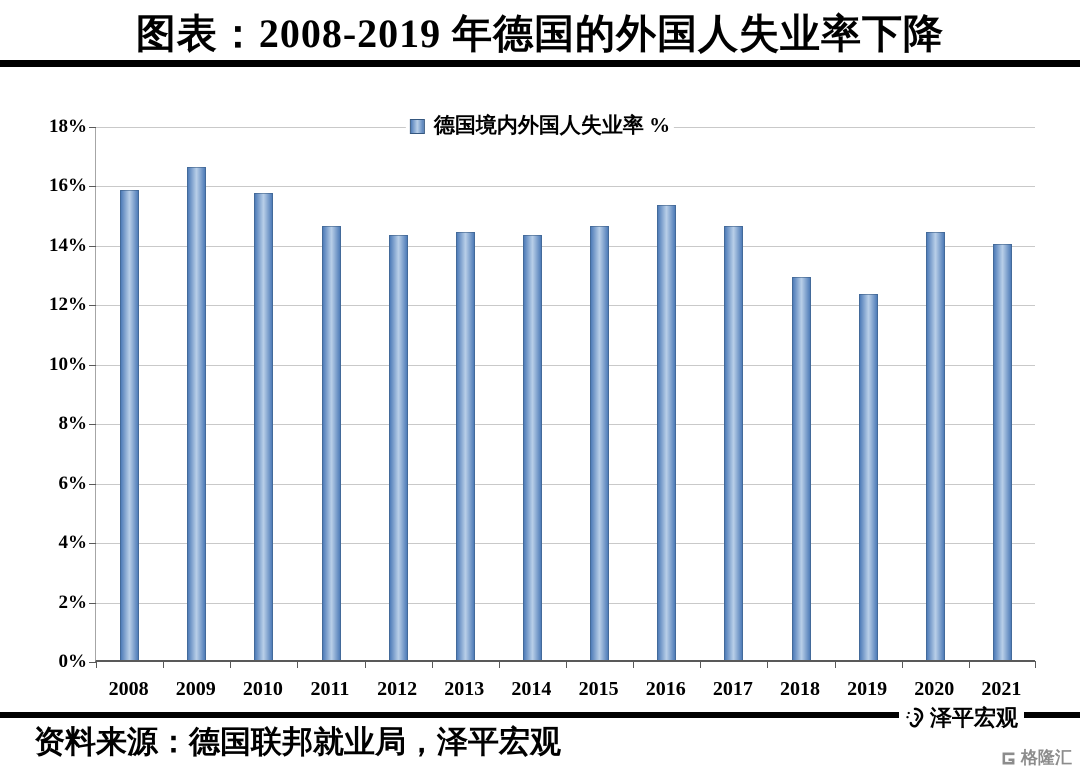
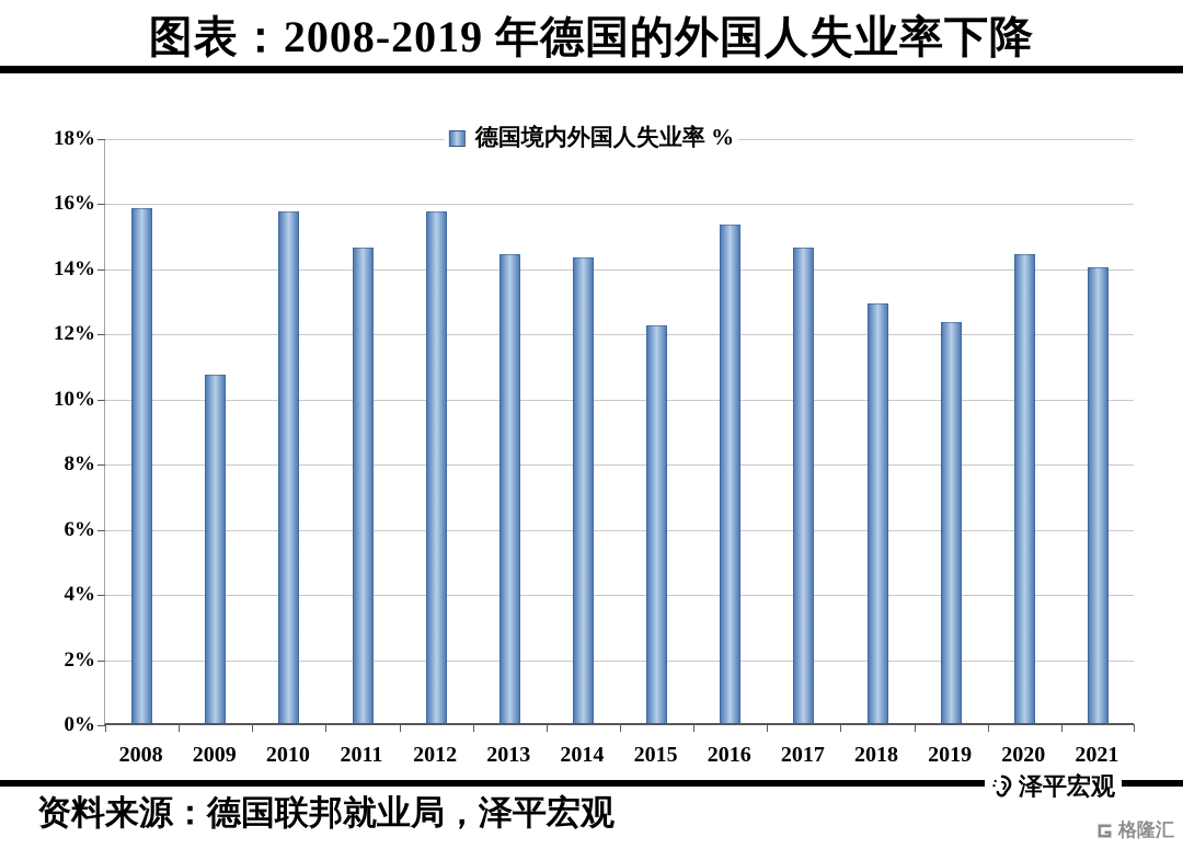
2009: 16.6% -> 10.7%
2012: 14.3% -> 15.7%
2015: 14.6% -> 12.2%
